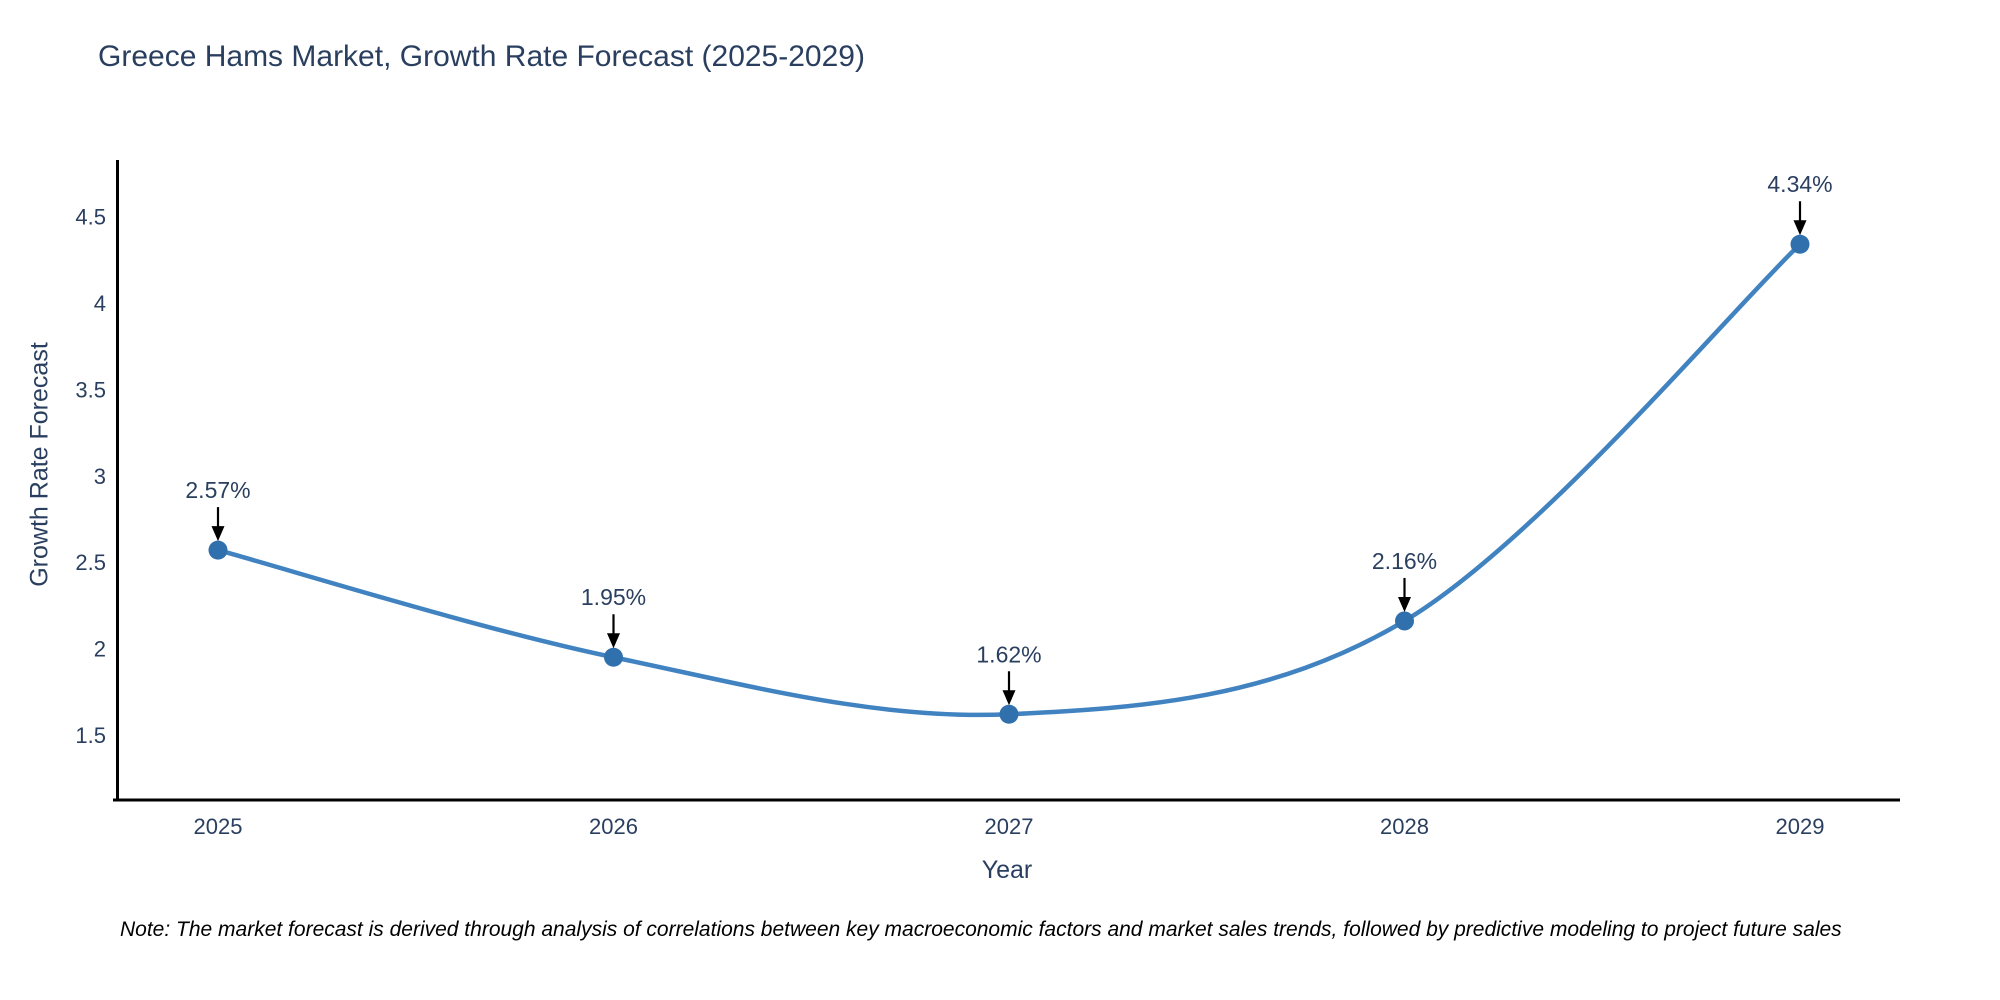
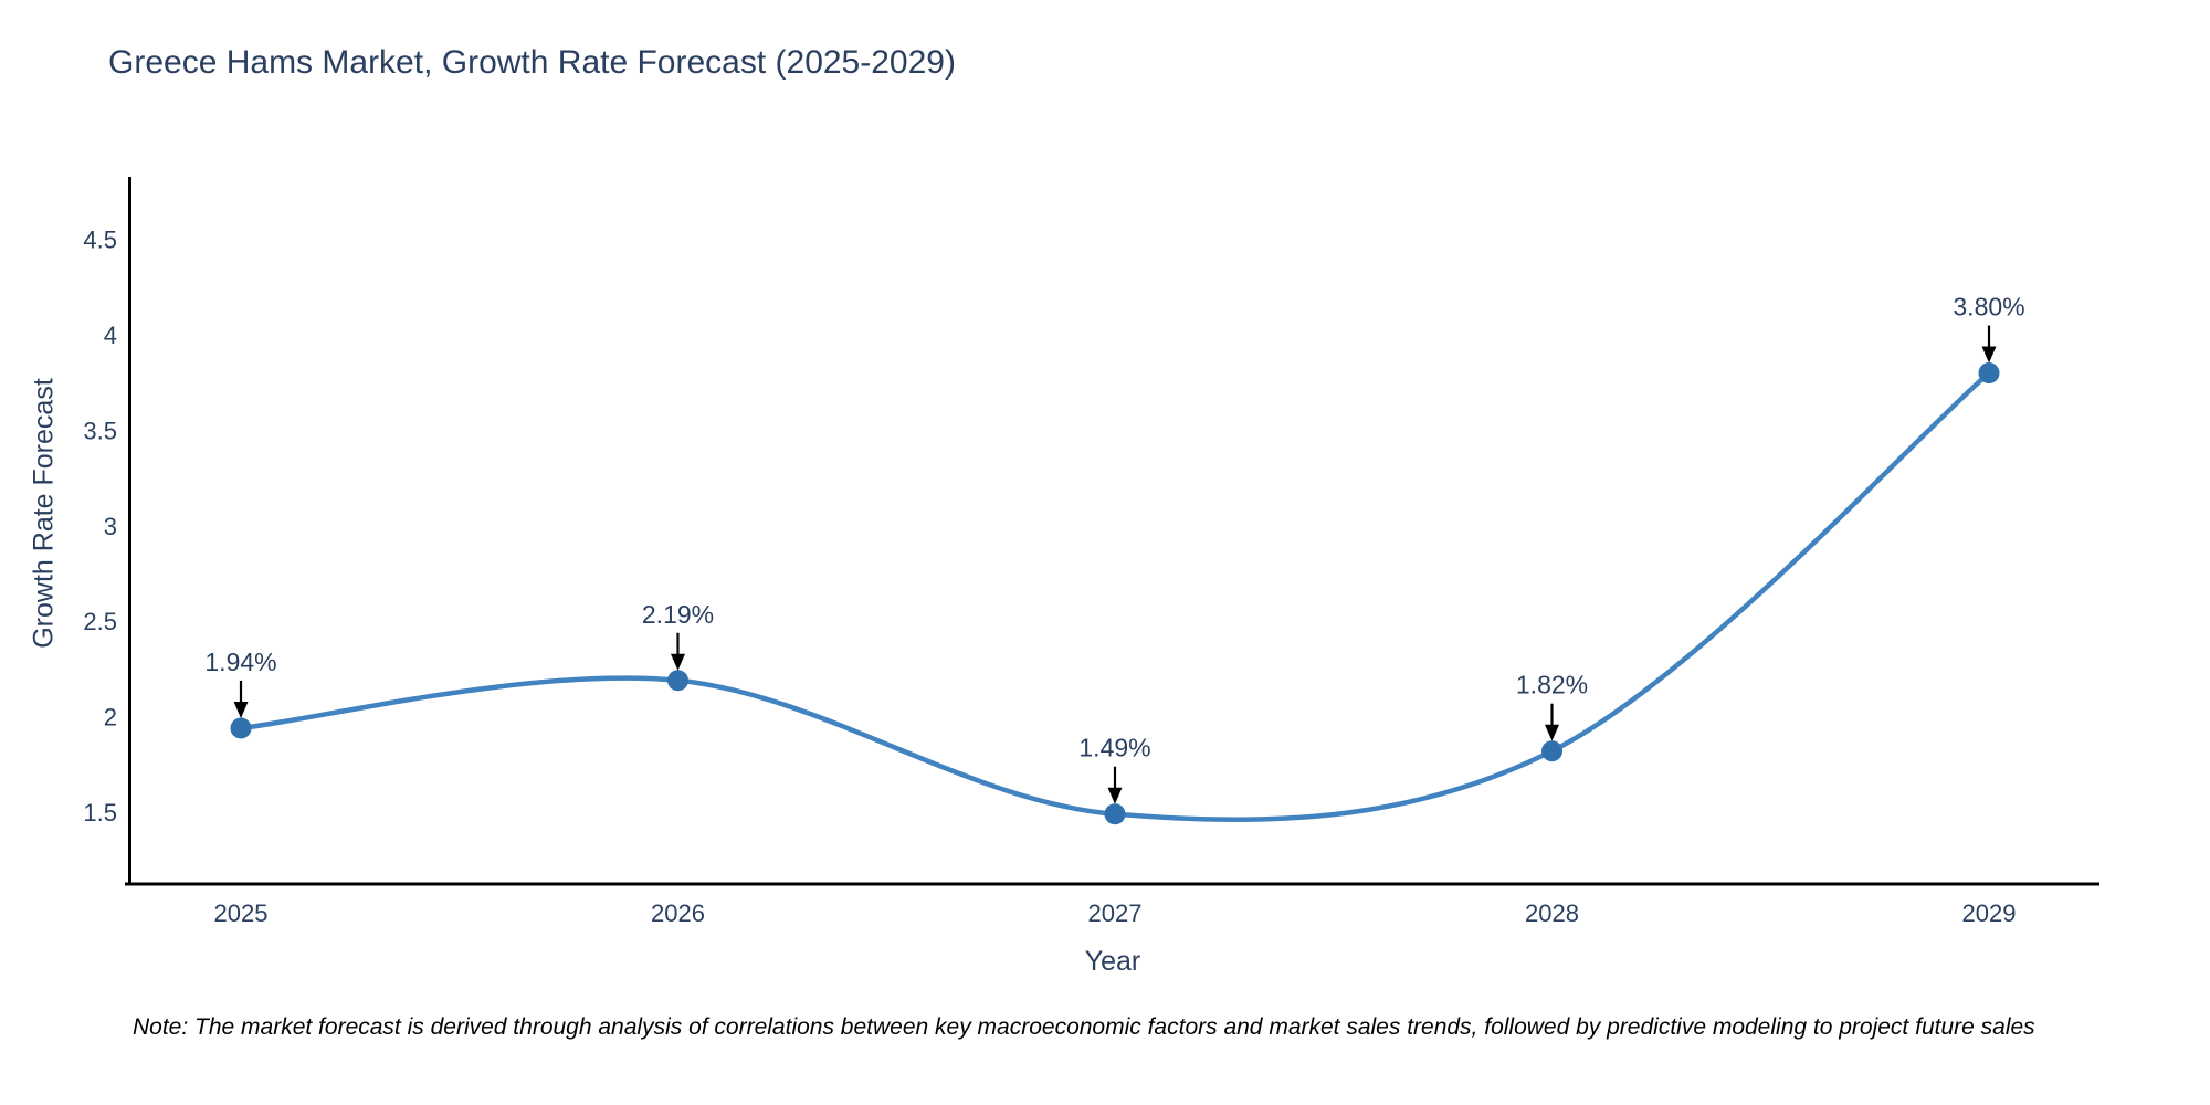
2025: 2.57% -> 1.94%
2026: 1.95% -> 2.19%
2027: 1.62% -> 1.49%
2028: 2.16% -> 1.82%
2029: 4.34% -> 3.80%
